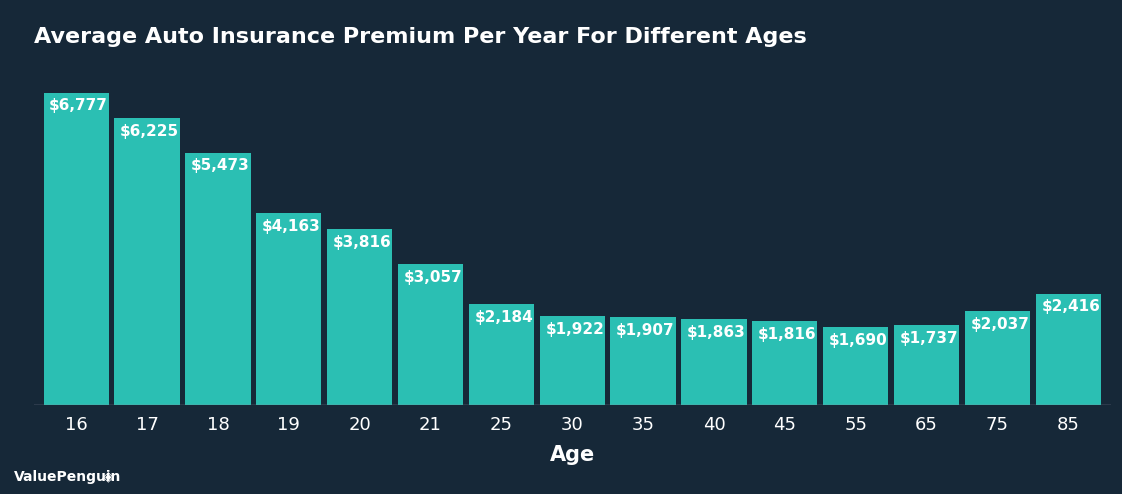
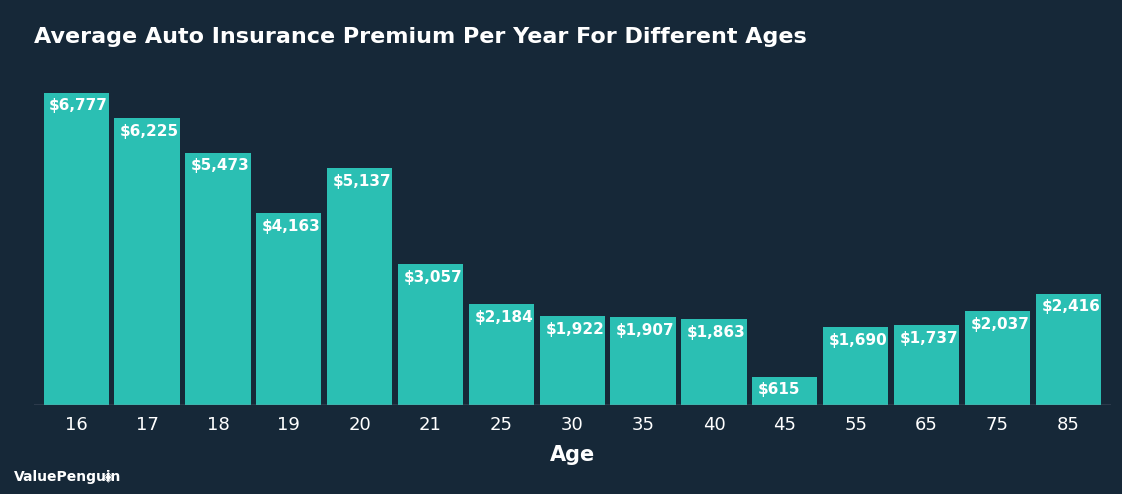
20: $3,816 -> $5,137
45: $1,816 -> $615
